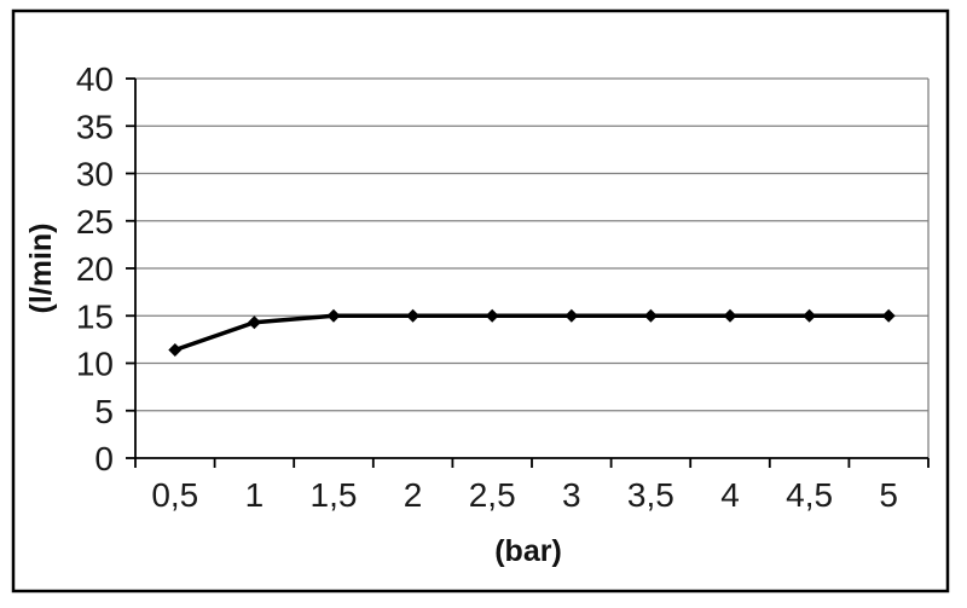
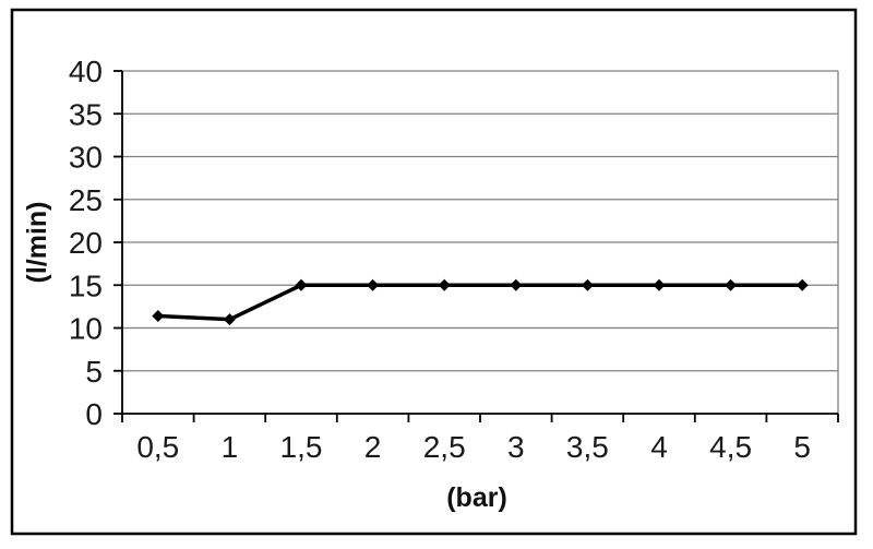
1: 14 -> 11
